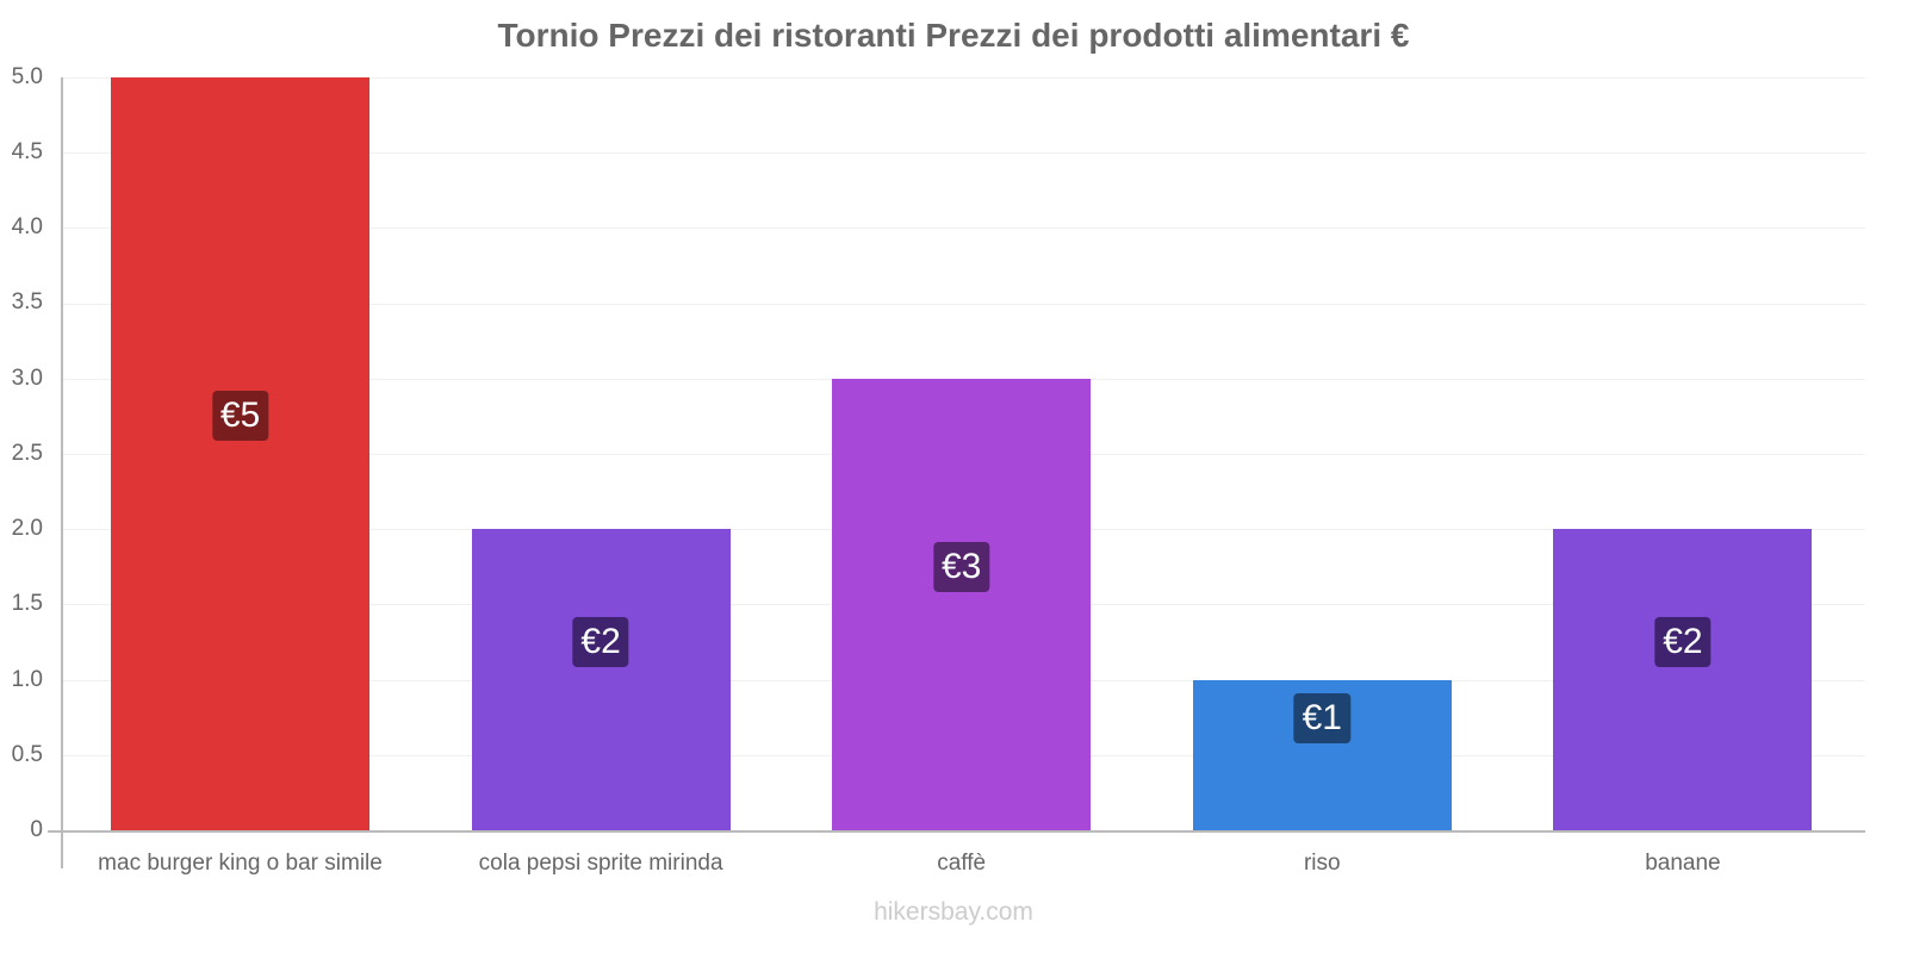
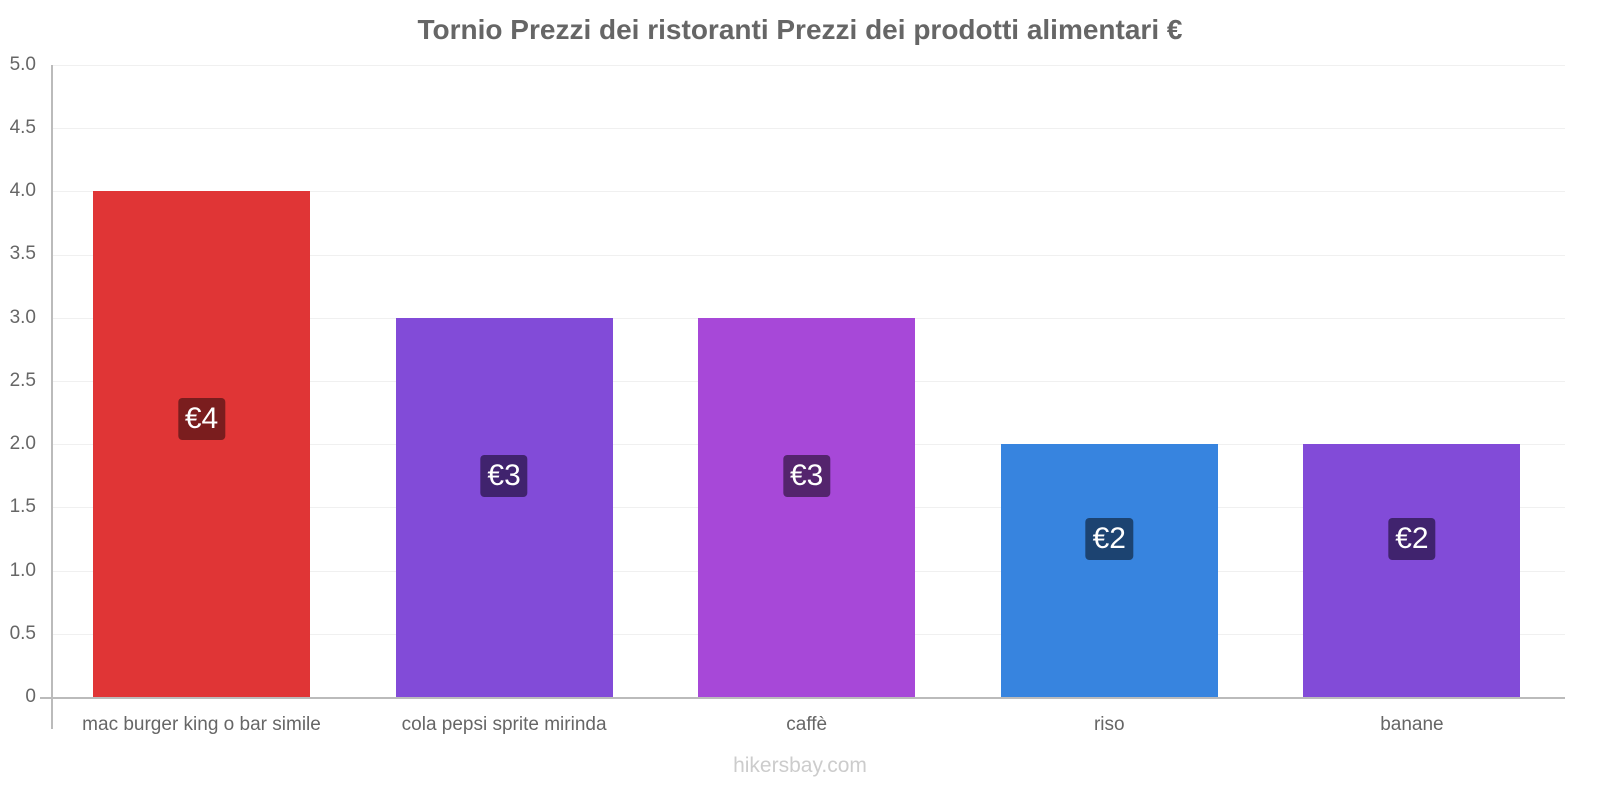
mac burger king o bar simile: €5 -> €4
cola pepsi sprite mirinda: €2 -> €3
riso: €1 -> €2
